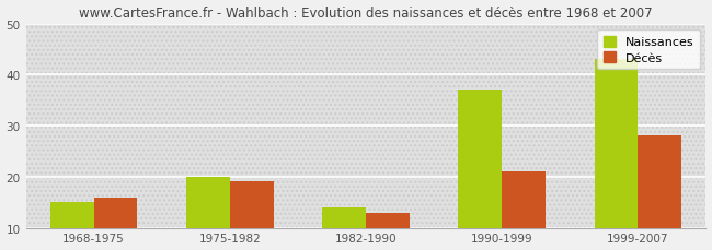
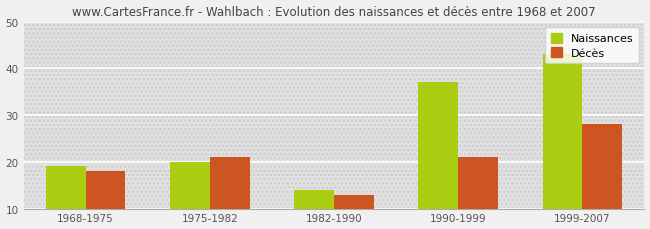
Naissances/1968-1975: 15 -> 19
Décès/1968-1975: 16 -> 18
Décès/1975-1982: 19 -> 21
